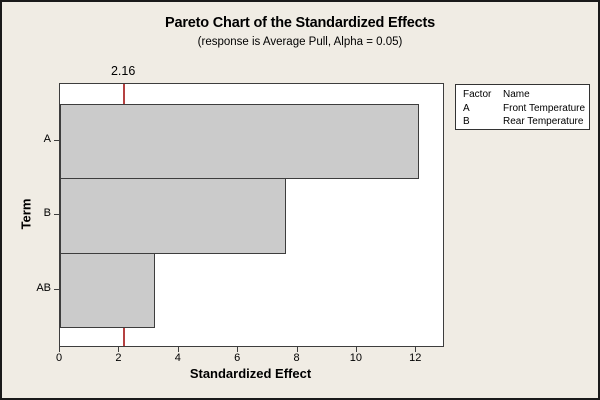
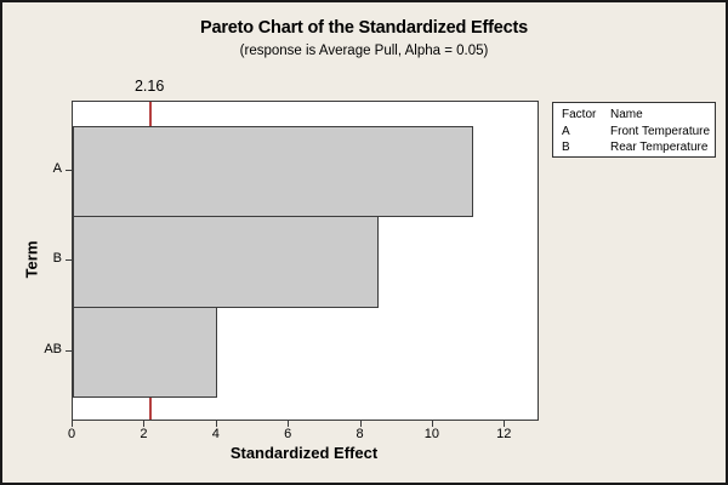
A: 12.1 -> 11.1
B: 7.6 -> 8.5
AB: 3.2 -> 4.0
